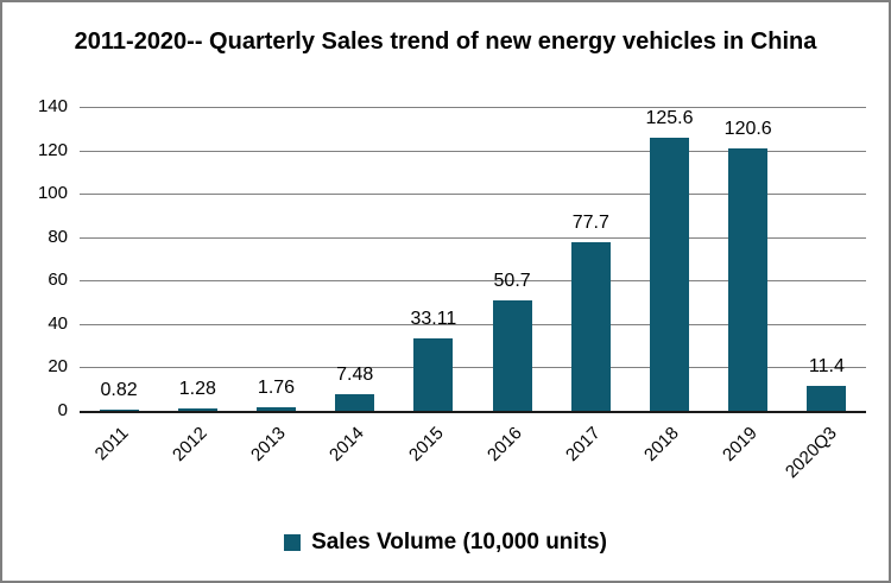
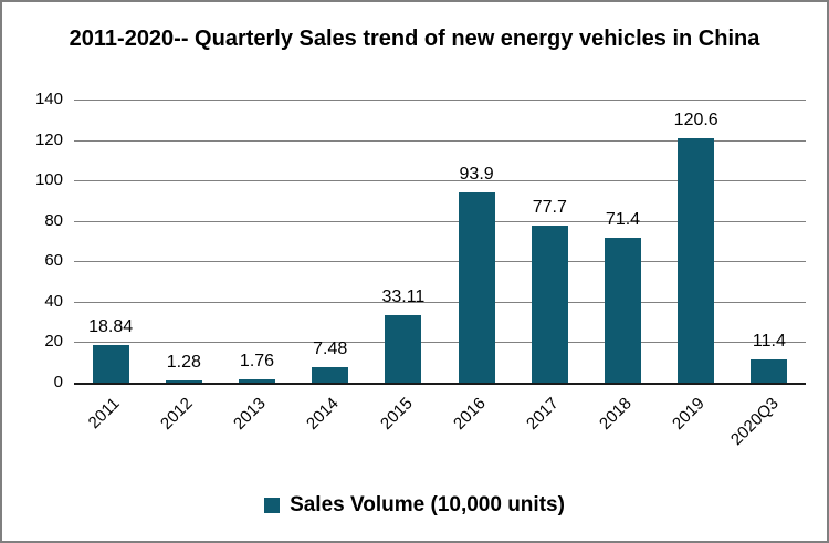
2011: 0.82 -> 18.84
2016: 50.7 -> 93.9
2018: 125.6 -> 71.4
